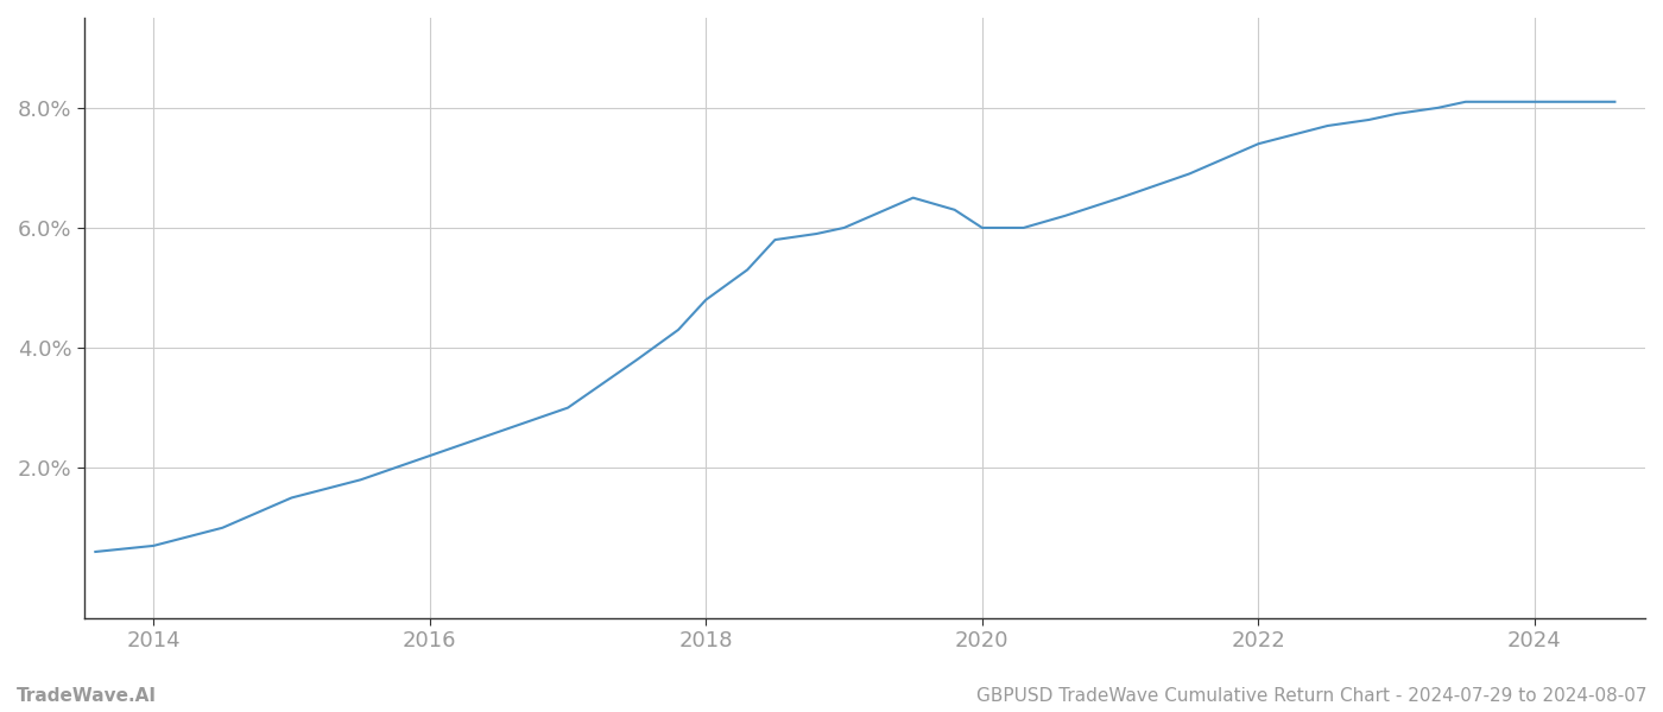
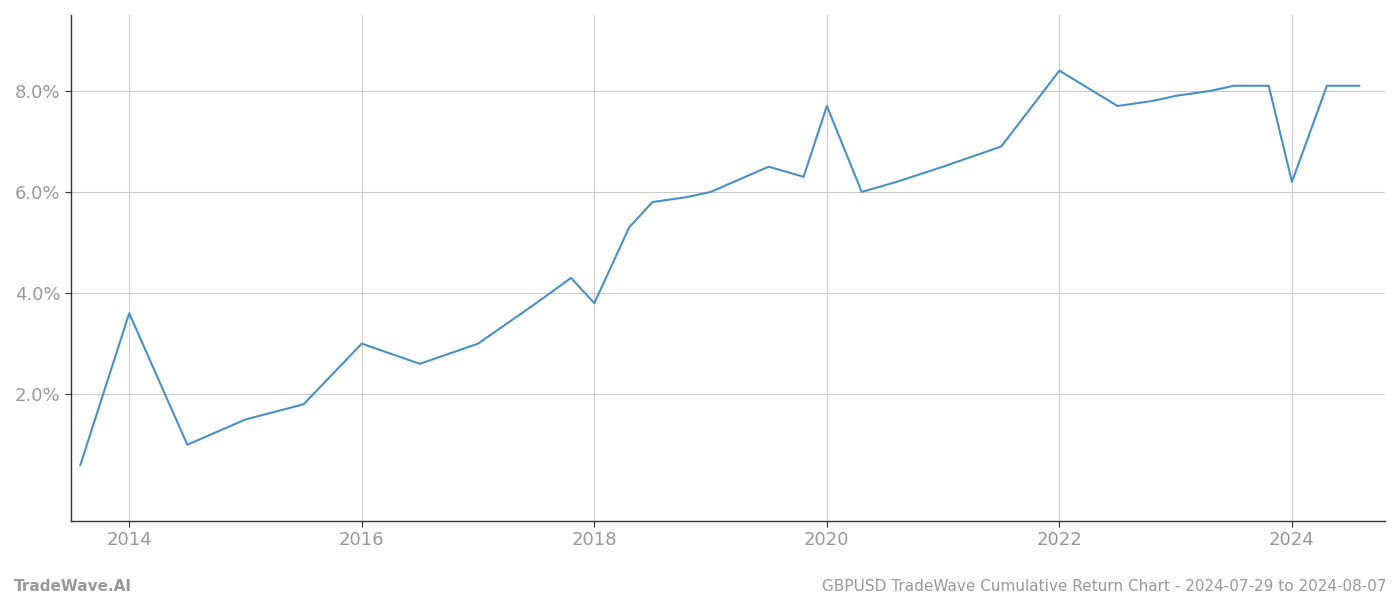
2014: 0.7% -> 3.6%
2016: 2.2% -> 3.0%
2018: 4.8% -> 3.8%
2020: 6.0% -> 7.7%
2022: 7.4% -> 8.4%
2024: 8.1% -> 6.2%
